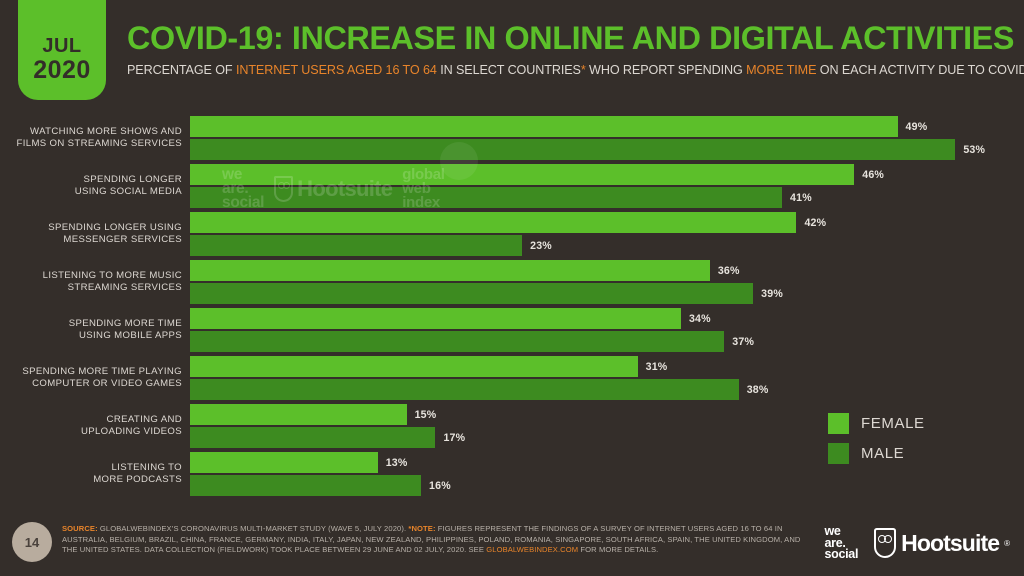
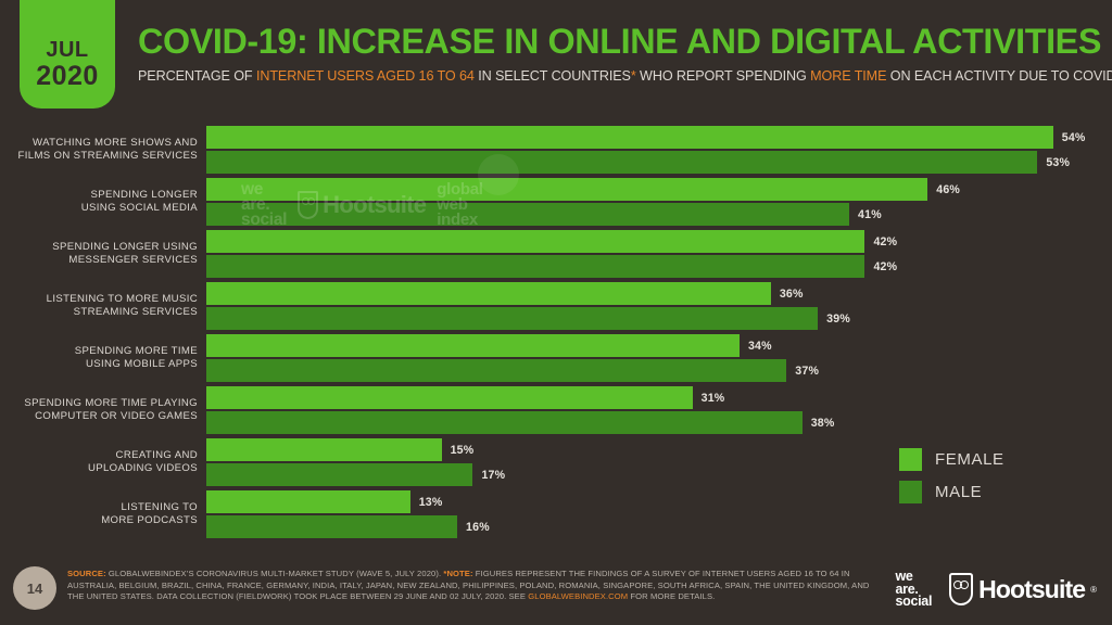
FEMALE/WATCHING MORE SHOWS AND FILMS ON STREAMING SERVICES: 49% -> 54%
MALE/SPENDING LONGER USING MESSENGER SERVICES: 23% -> 42%
